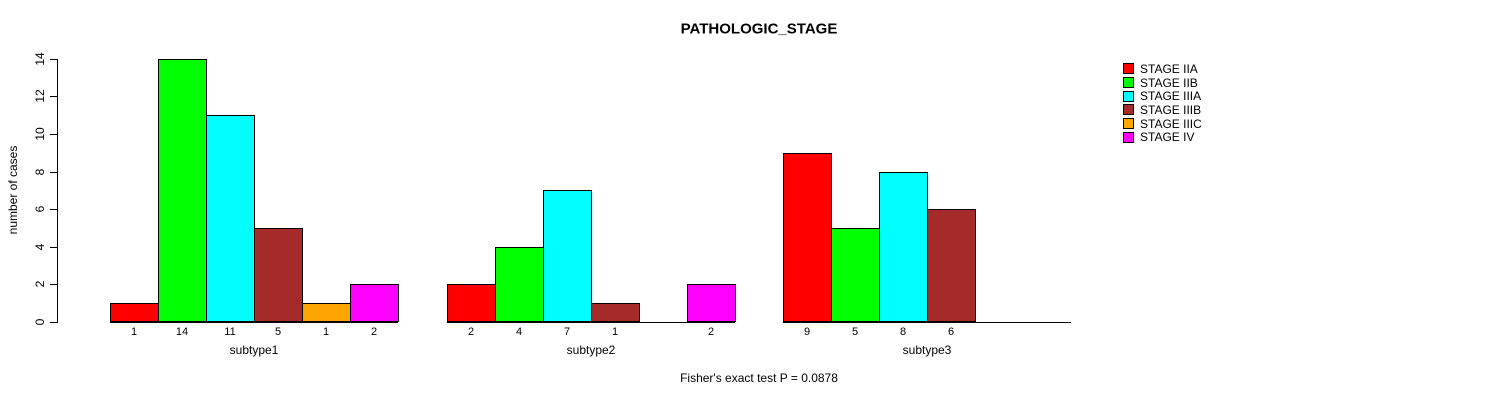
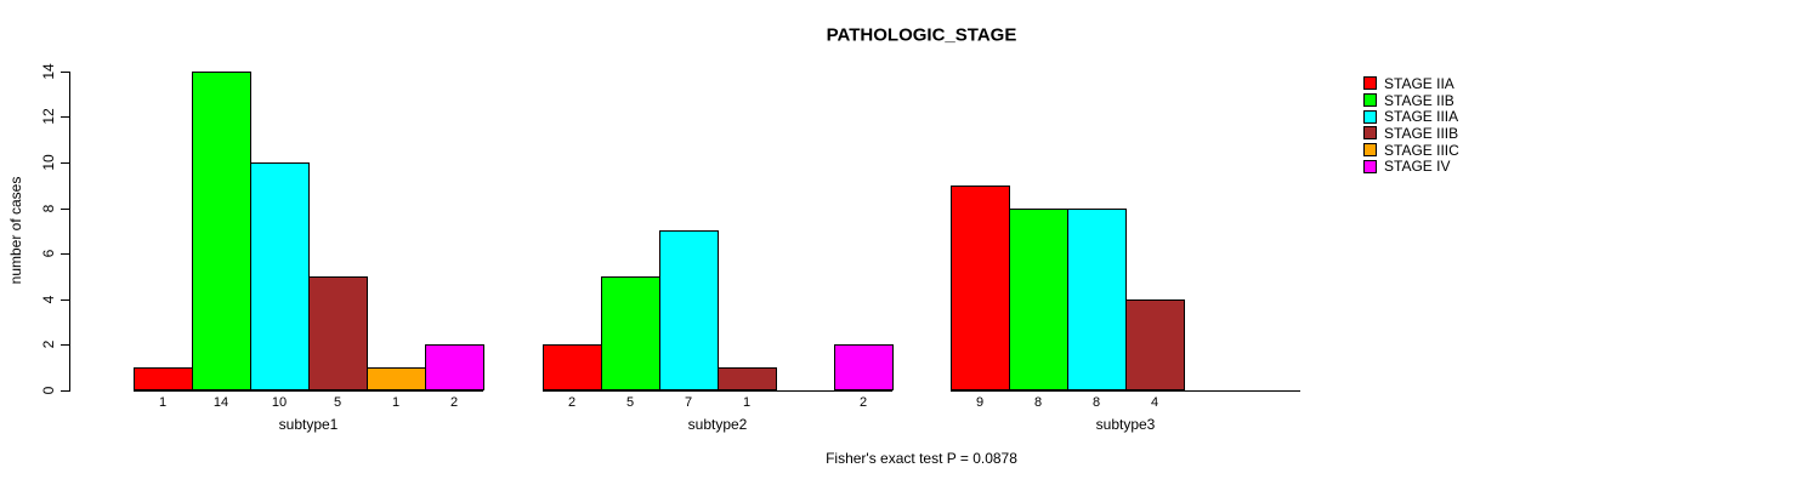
STAGE IIIA/subtype1: 11 -> 10
STAGE IIB/subtype2: 4 -> 5
STAGE IIB/subtype3: 5 -> 8
STAGE IIIB/subtype3: 6 -> 4
